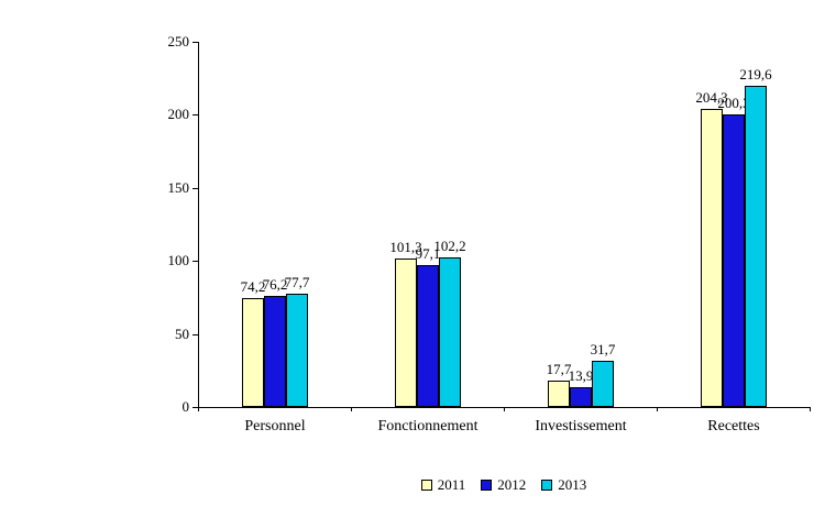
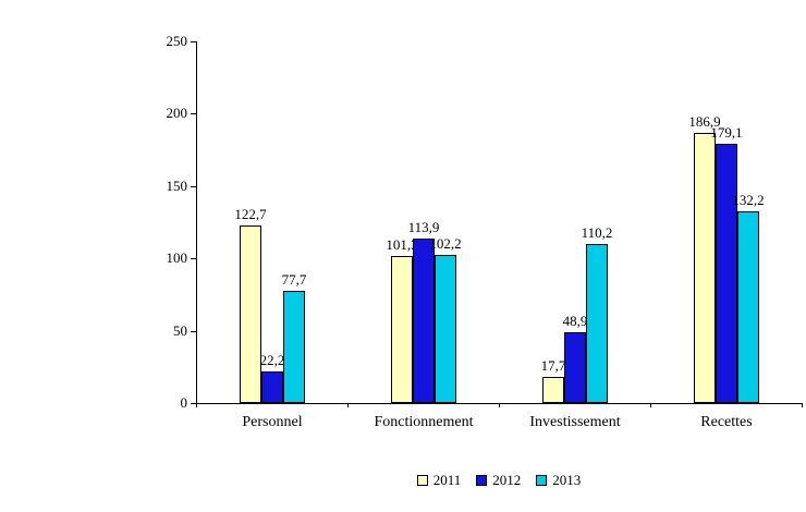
2011/Personnel: 74,2 -> 122,7
2012/Personnel: 76,2 -> 22,2
2012/Fonctionnement: 97,1 -> 113,9
2012/Investissement: 13,9 -> 48,9
2013/Investissement: 31,7 -> 110,2
2011/Recettes: 204,3 -> 186,9
2012/Recettes: 200,3 -> 179,1
2013/Recettes: 219,6 -> 132,2
